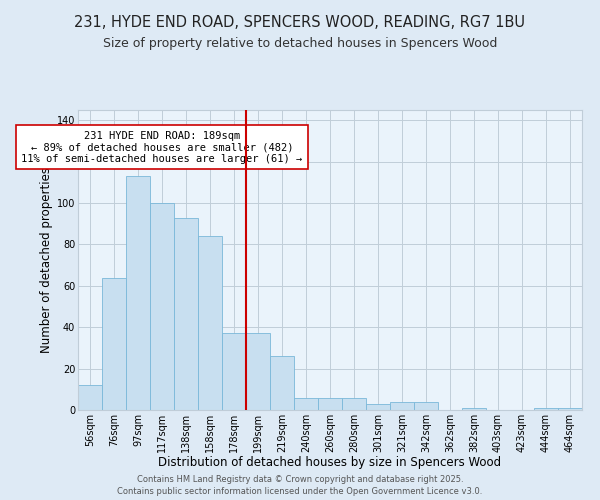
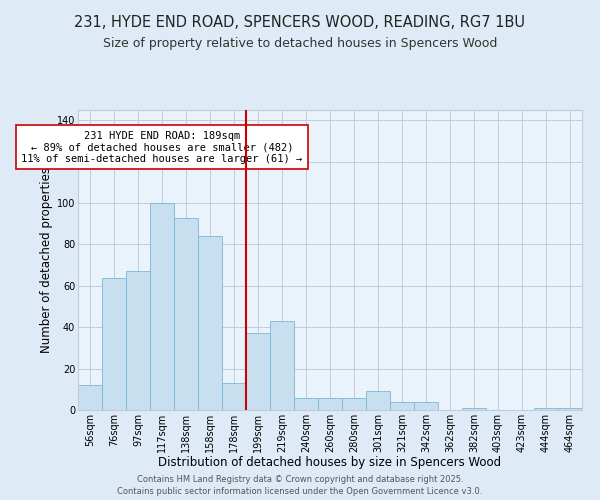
97sqm: 113 -> 67
178sqm: 37 -> 13
219sqm: 26 -> 43
301sqm: 3 -> 9
